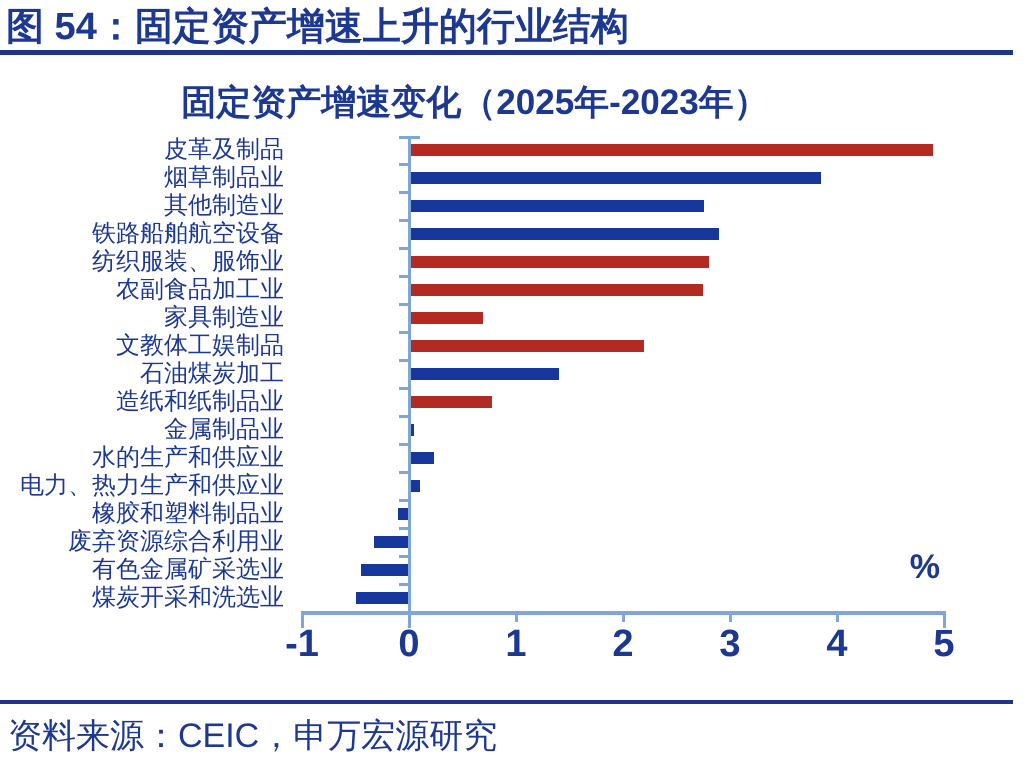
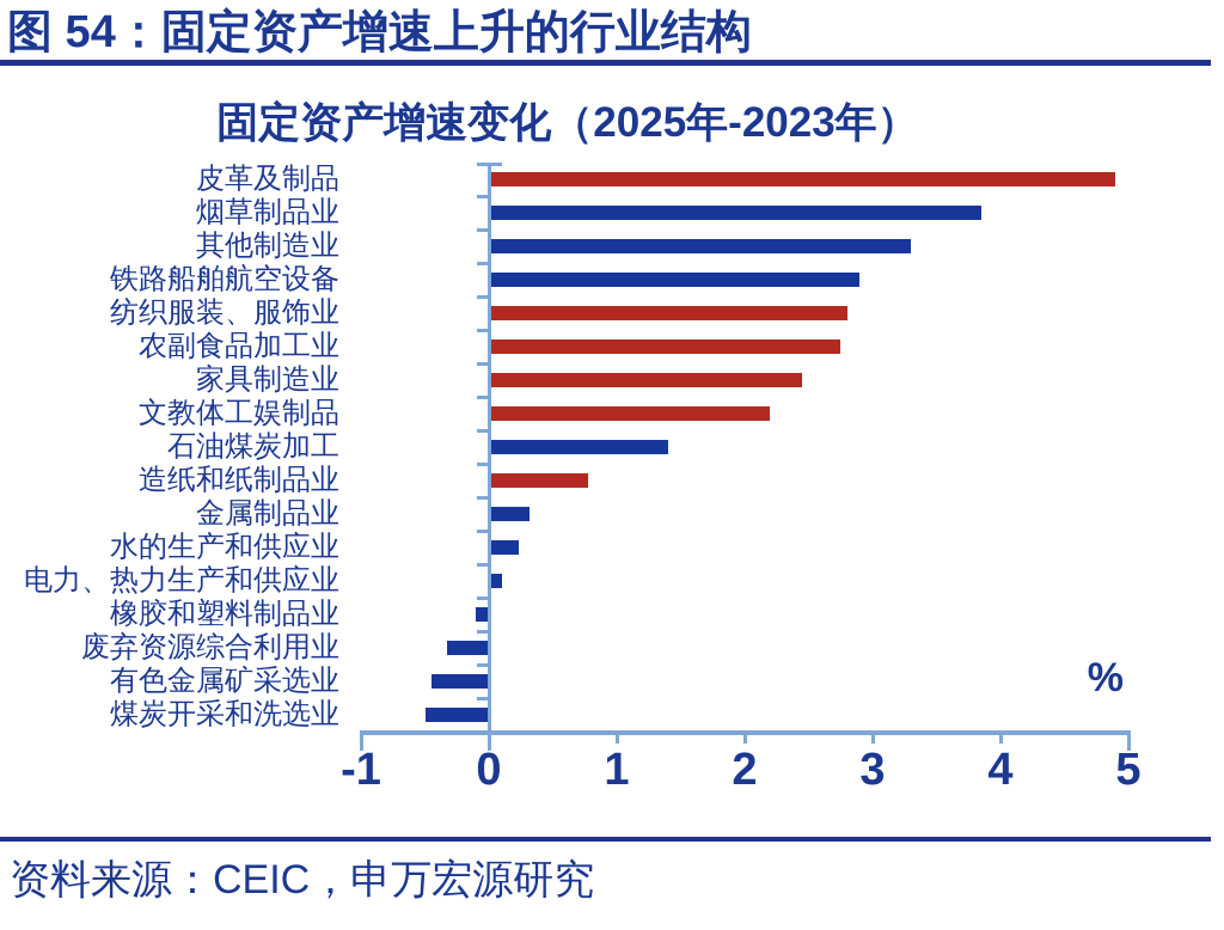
其他制造业: 2.76 -> 3.30
家具制造业: 0.69 -> 2.45
金属制品业: 0.05 -> 0.32
